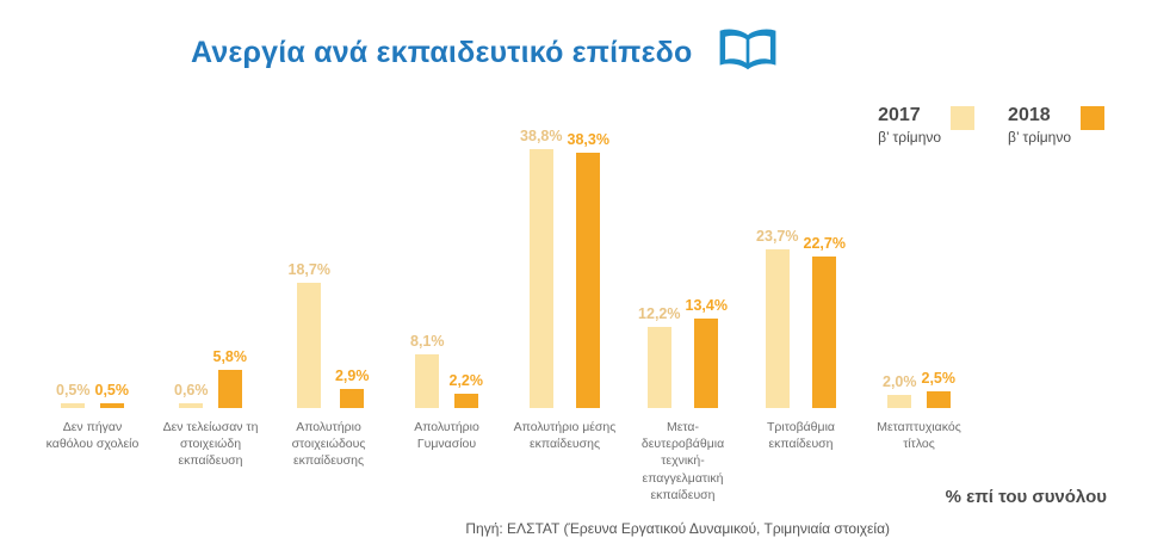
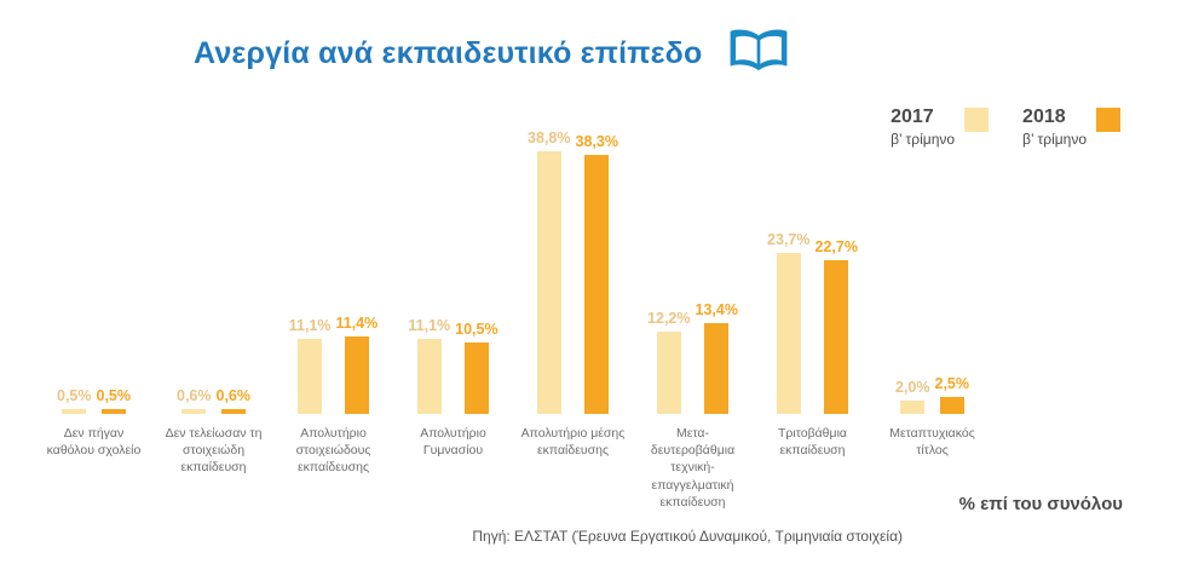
2018 β’ τρίμηνο/Δεν τελείωσαν τη στοιχειώδη εκπαίδευση: 5,8% -> 0,6%
2017 β’ τρίμηνο/Απολυτήριο στοιχειώδους εκπαίδευσης: 18,7% -> 11,1%
2018 β’ τρίμηνο/Απολυτήριο στοιχειώδους εκπαίδευσης: 2,9% -> 11,4%
2017 β’ τρίμηνο/Απολυτήριο Γυμνασίου: 8,1% -> 11,1%
2018 β’ τρίμηνο/Απολυτήριο Γυμνασίου: 2,2% -> 10,5%
